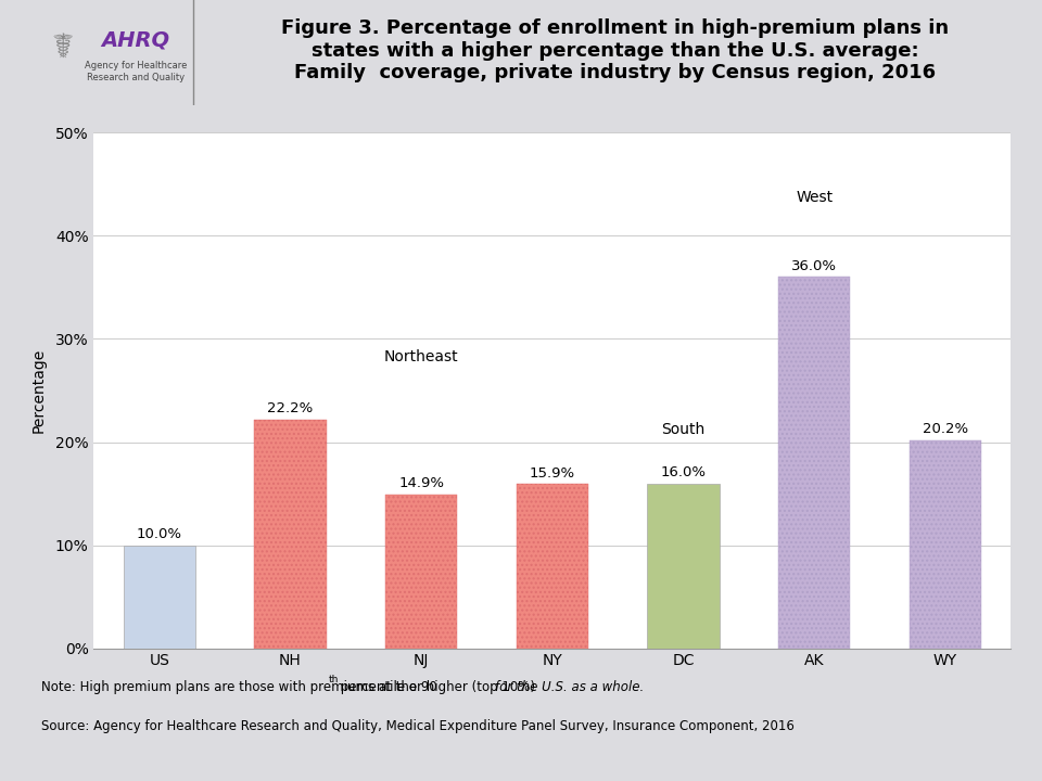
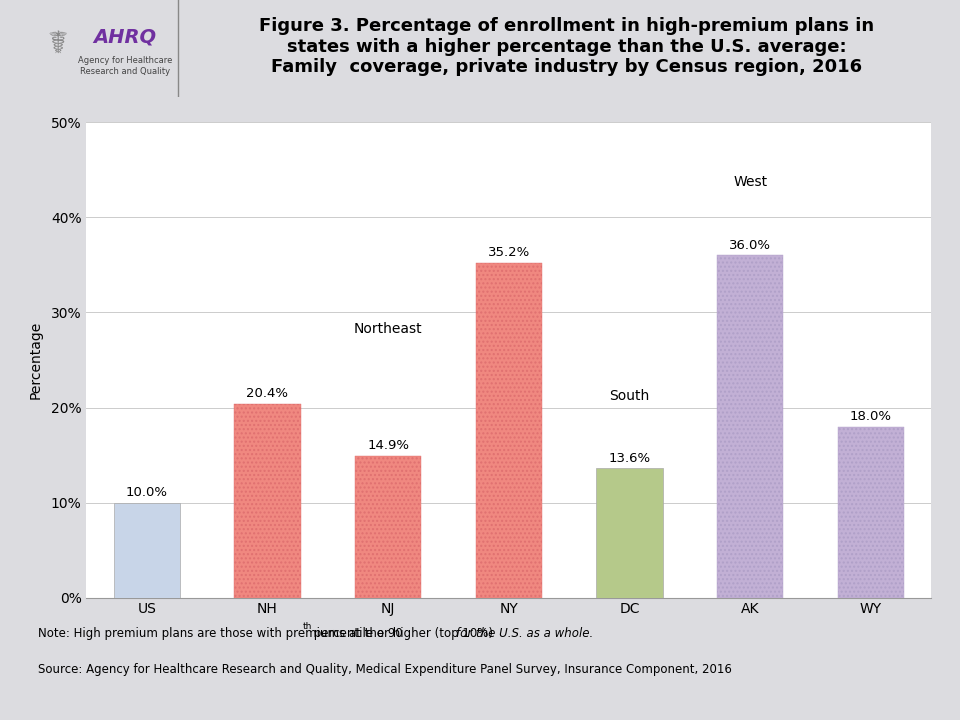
NH: 22.2% -> 20.4%
NY: 15.9% -> 35.2%
DC: 16.0% -> 13.6%
WY: 20.2% -> 18.0%
